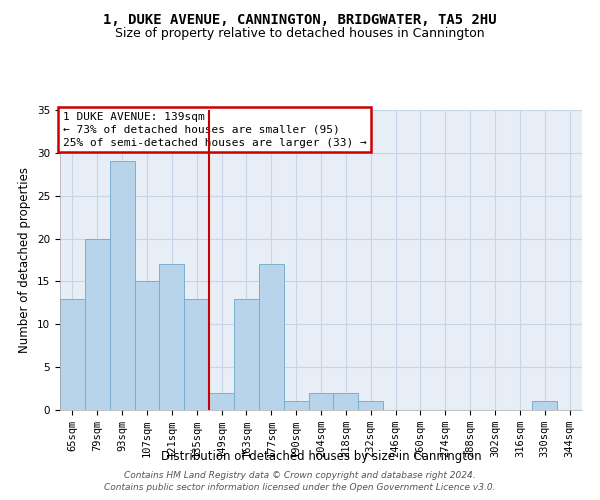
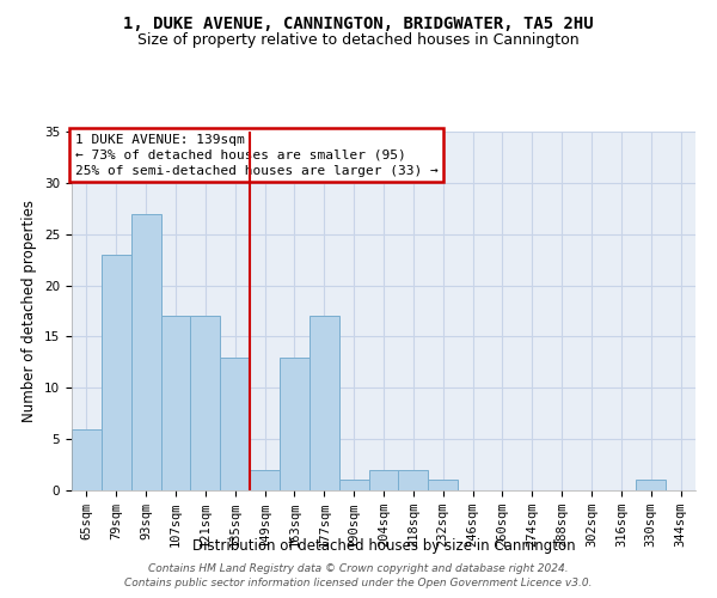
65sqm: 13 -> 6
79sqm: 20 -> 23
93sqm: 29 -> 27
107sqm: 15 -> 17
